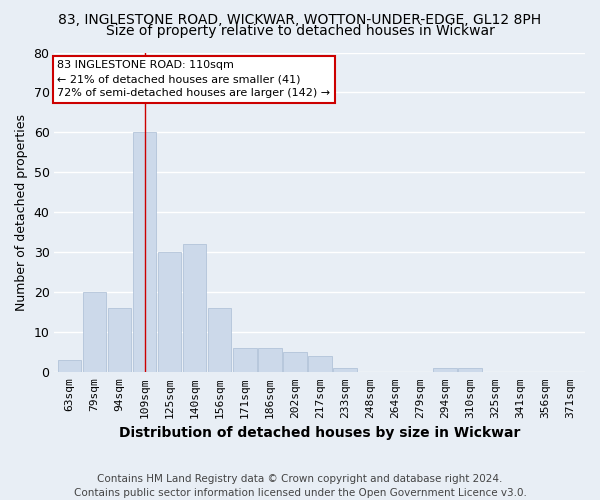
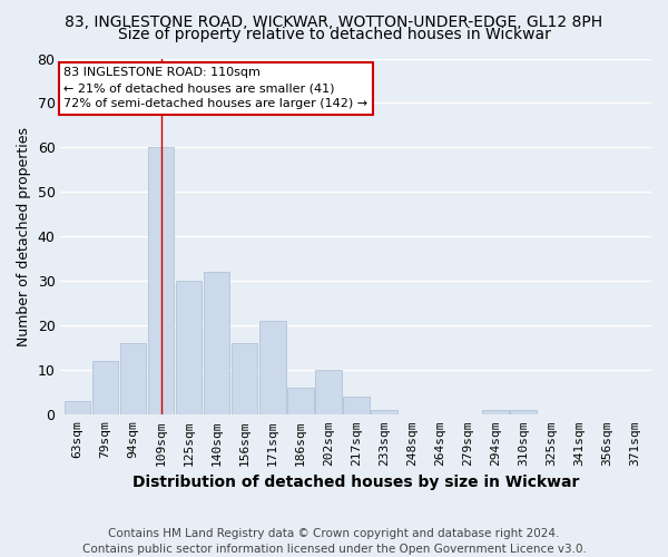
79sqm: 20 -> 12
171sqm: 6 -> 21
202sqm: 5 -> 10
